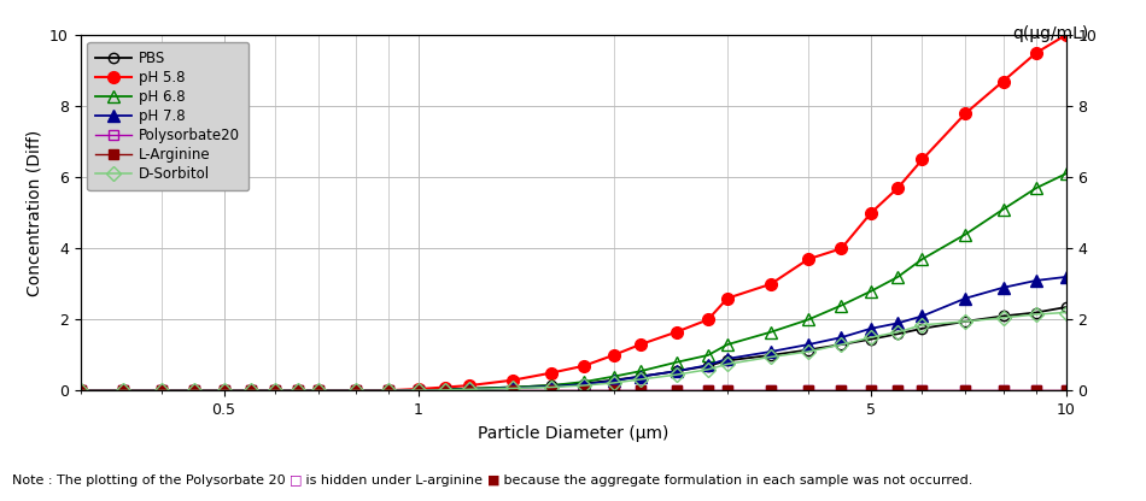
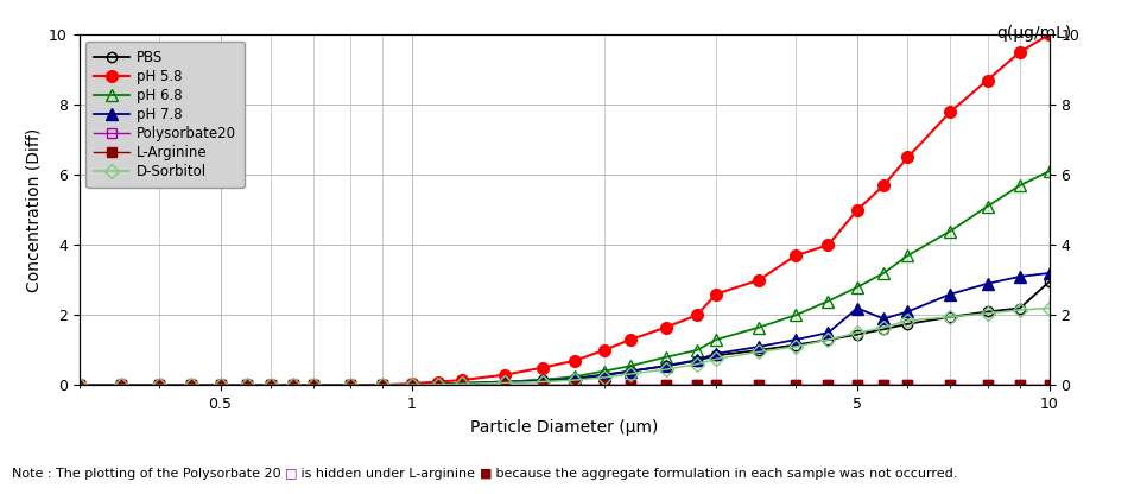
pH 7.8/5: 1.75 -> 2.20
PBS/10: 2.35 -> 2.95
